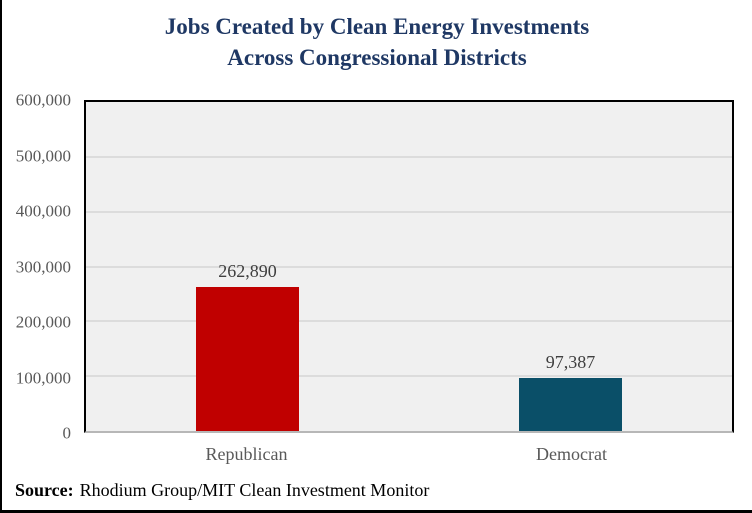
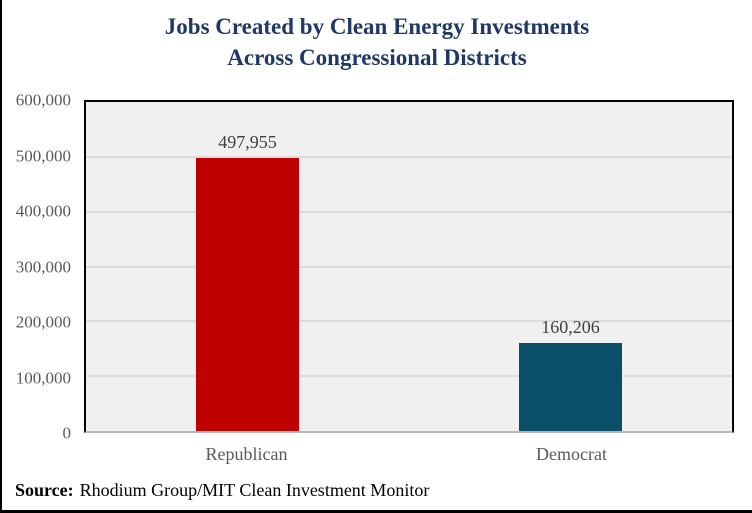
Republican: 262,890 -> 497,955
Democrat: 97,387 -> 160,206
